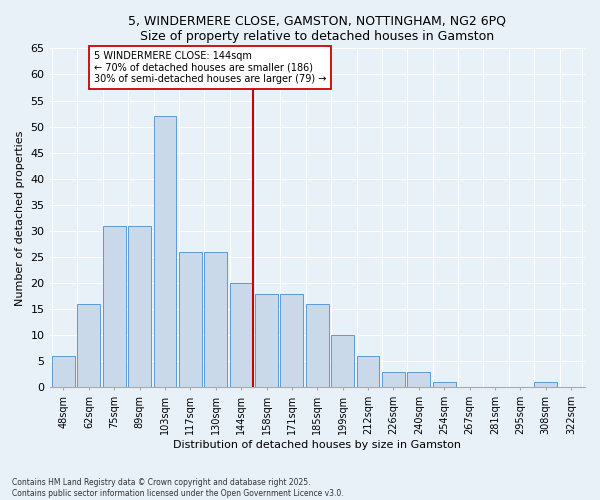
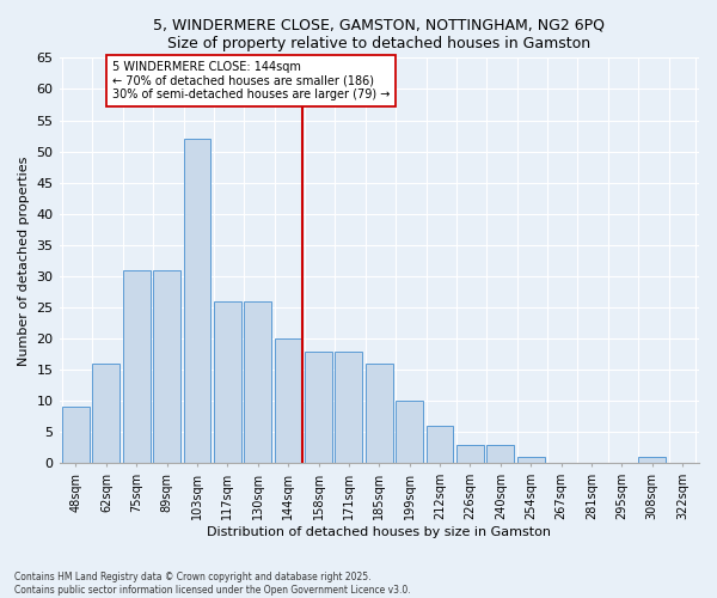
48sqm: 6 -> 9
